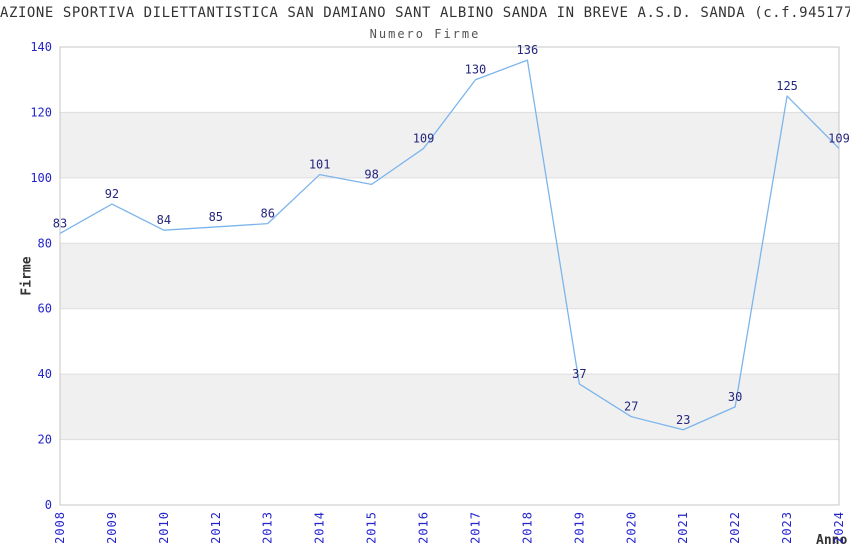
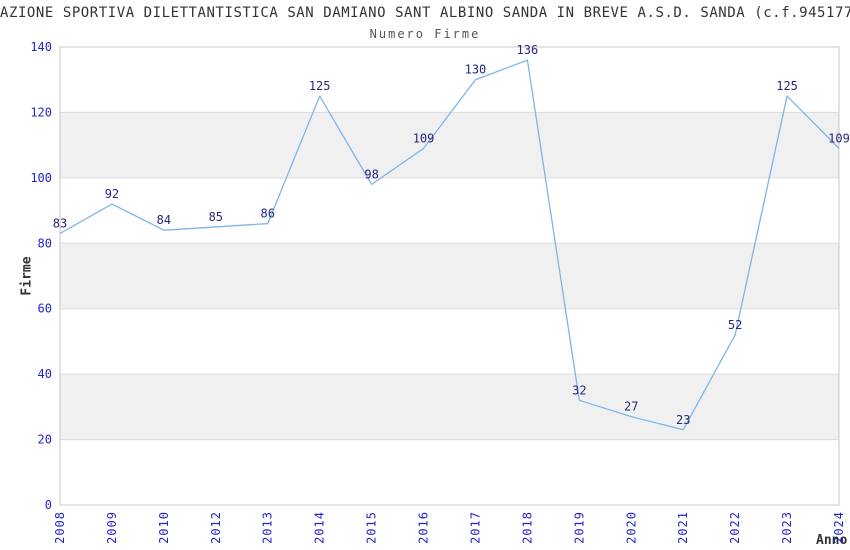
2014: 101 -> 125
2019: 37 -> 32
2022: 30 -> 52
